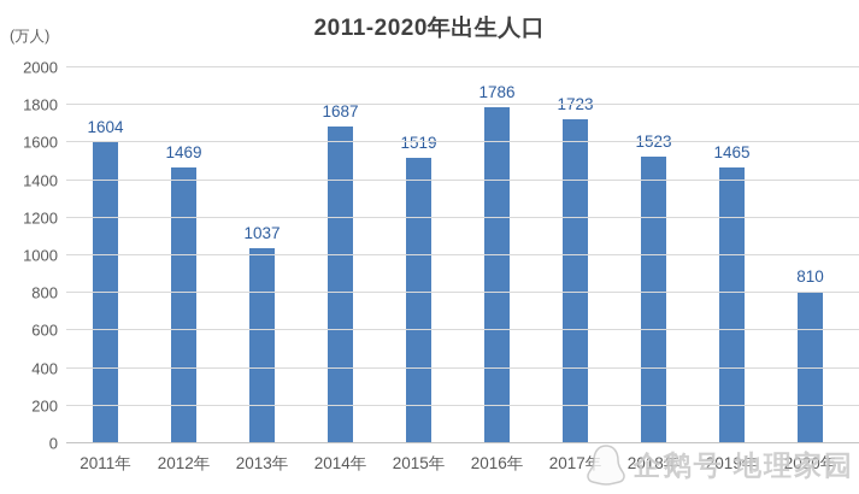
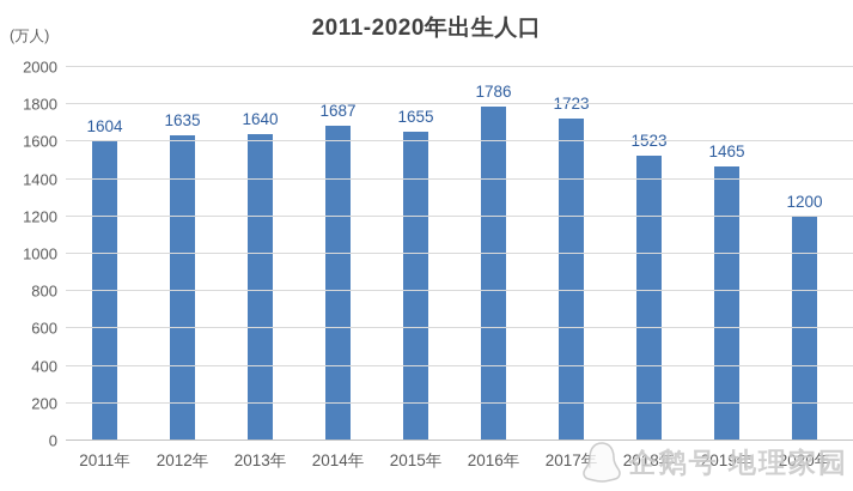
2012年: 1469 -> 1635
2013年: 1037 -> 1640
2015年: 1519 -> 1655
2020年: 810 -> 1200
